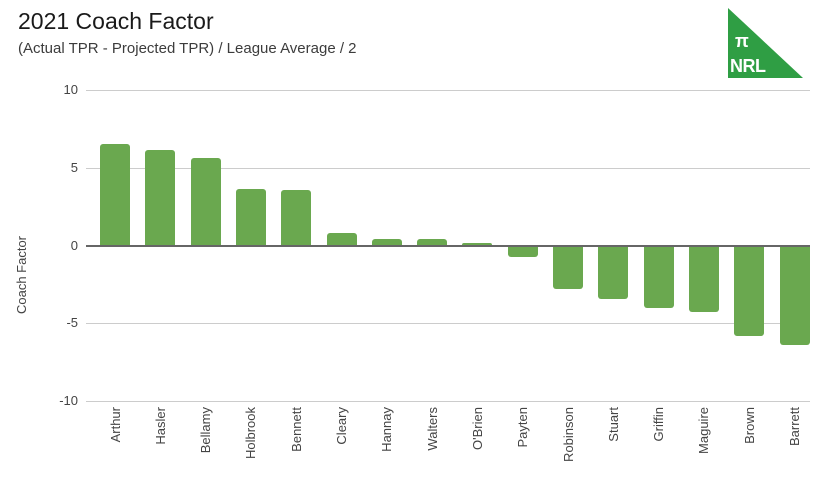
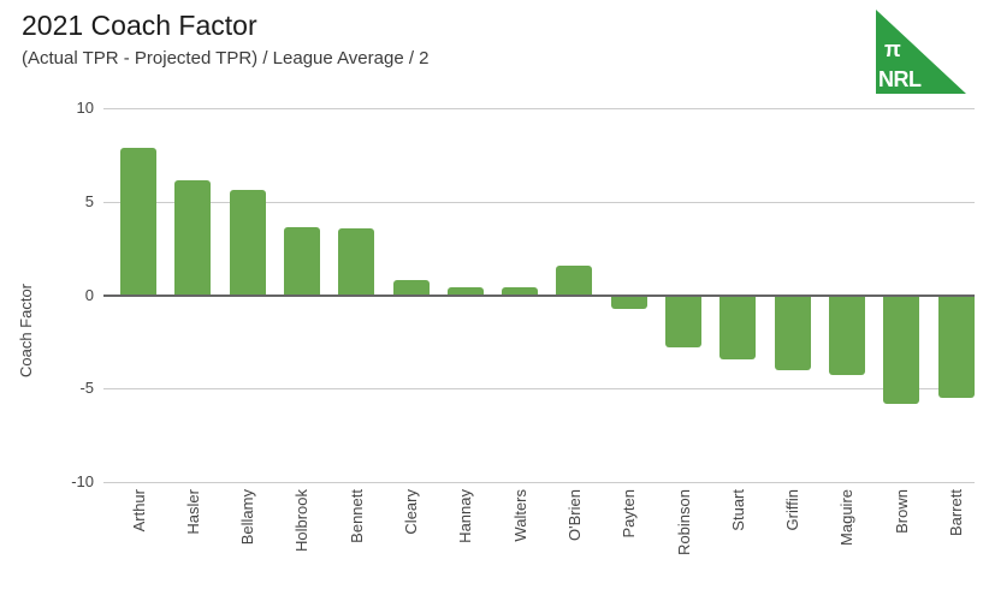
Arthur: 6.5 -> 7.9
O'Brien: 0.1 -> 1.6
Barrett: -6.4 -> -5.5
